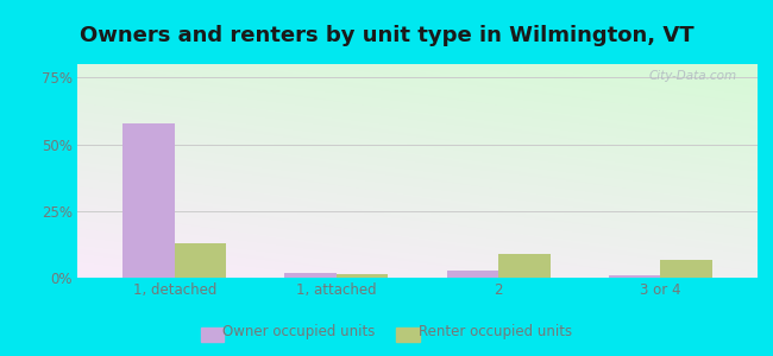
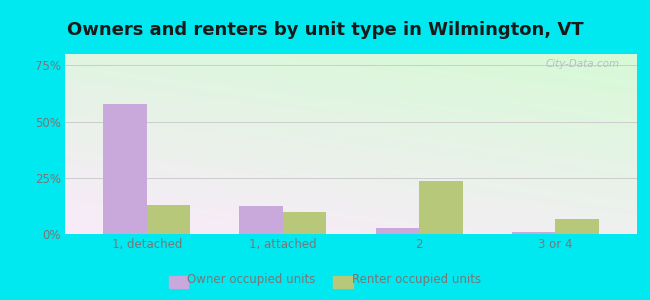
Owner occupied units/1, attached: 1.8% -> 12.5%
Renter occupied units/1, attached: 1.5% -> 10.0%
Renter occupied units/2: 9.0% -> 23.5%
